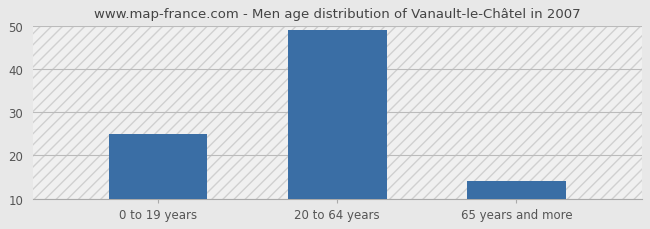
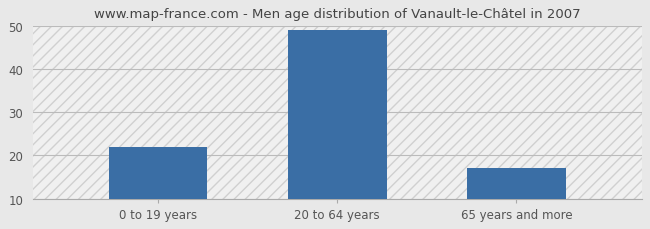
0 to 19 years: 25 -> 22
65 years and more: 14 -> 17
